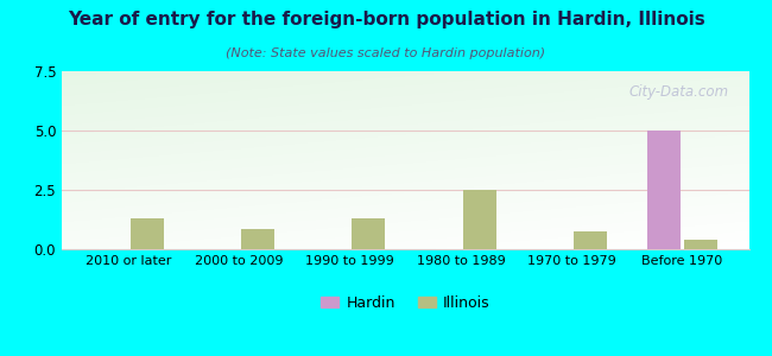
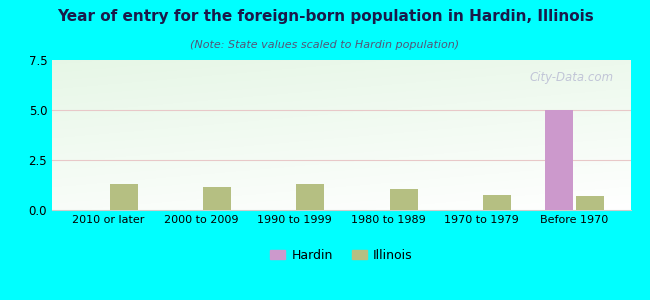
Illinois/2000 to 2009: 0.85 -> 1.15
Illinois/1980 to 1989: 2.50 -> 1.05
Illinois/Before 1970: 0.40 -> 0.70
